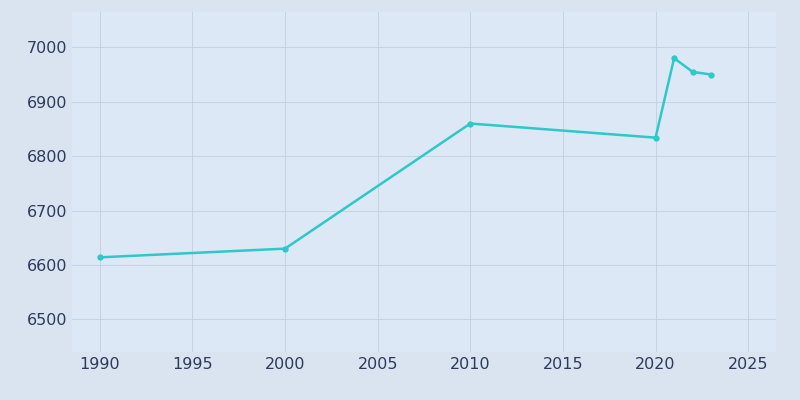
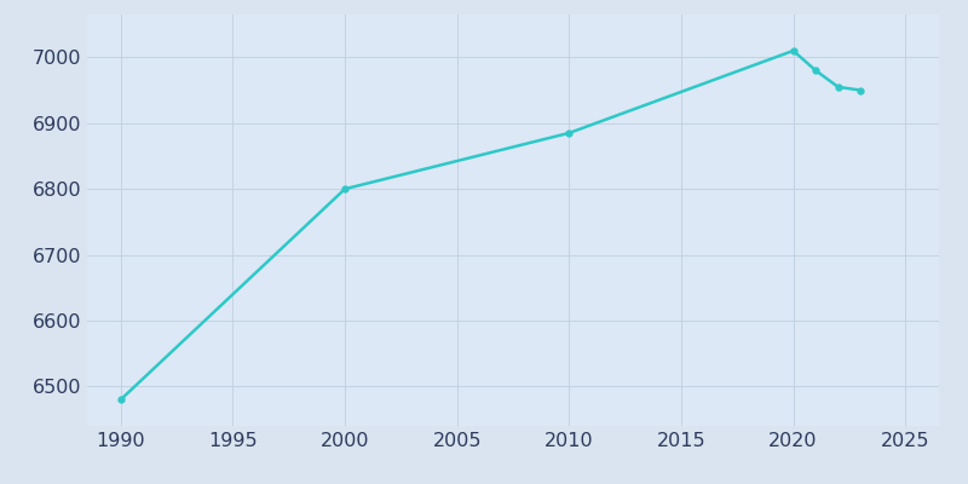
1990: 6614 -> 6480
2000: 6630 -> 6800
2010: 6860 -> 6885
2020: 6834 -> 7010
